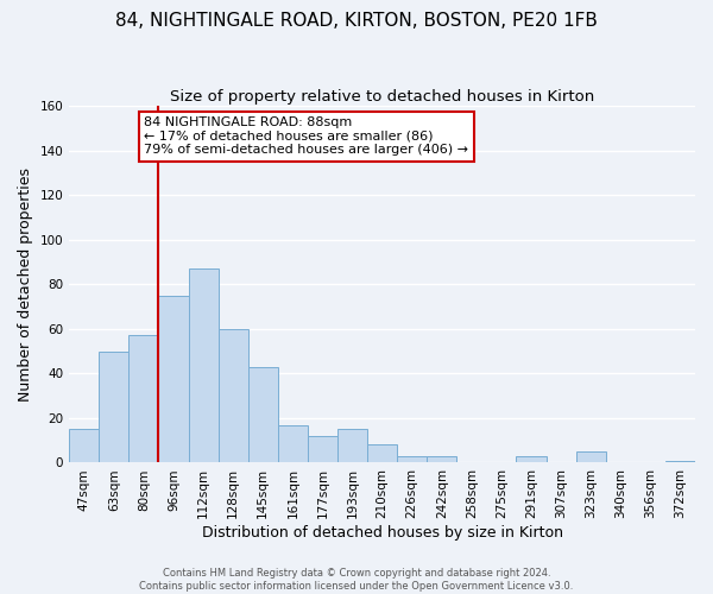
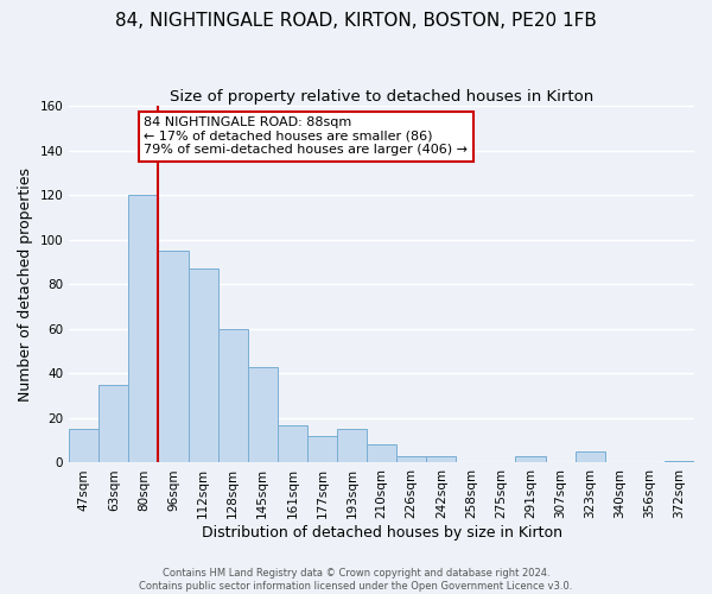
63sqm: 50 -> 35
80sqm: 57 -> 120
96sqm: 75 -> 95
